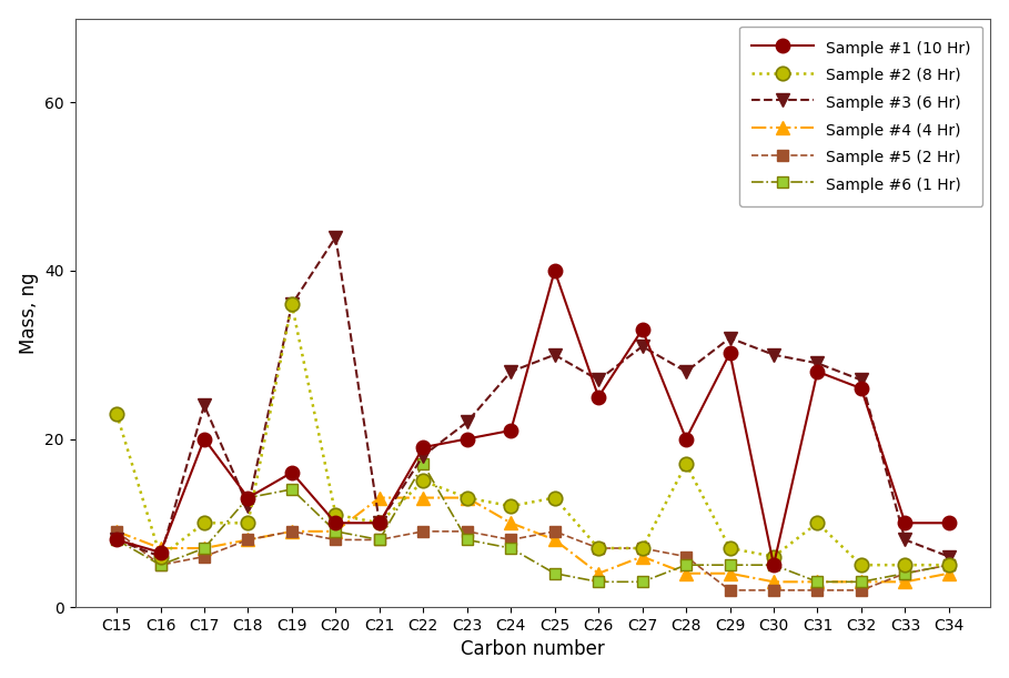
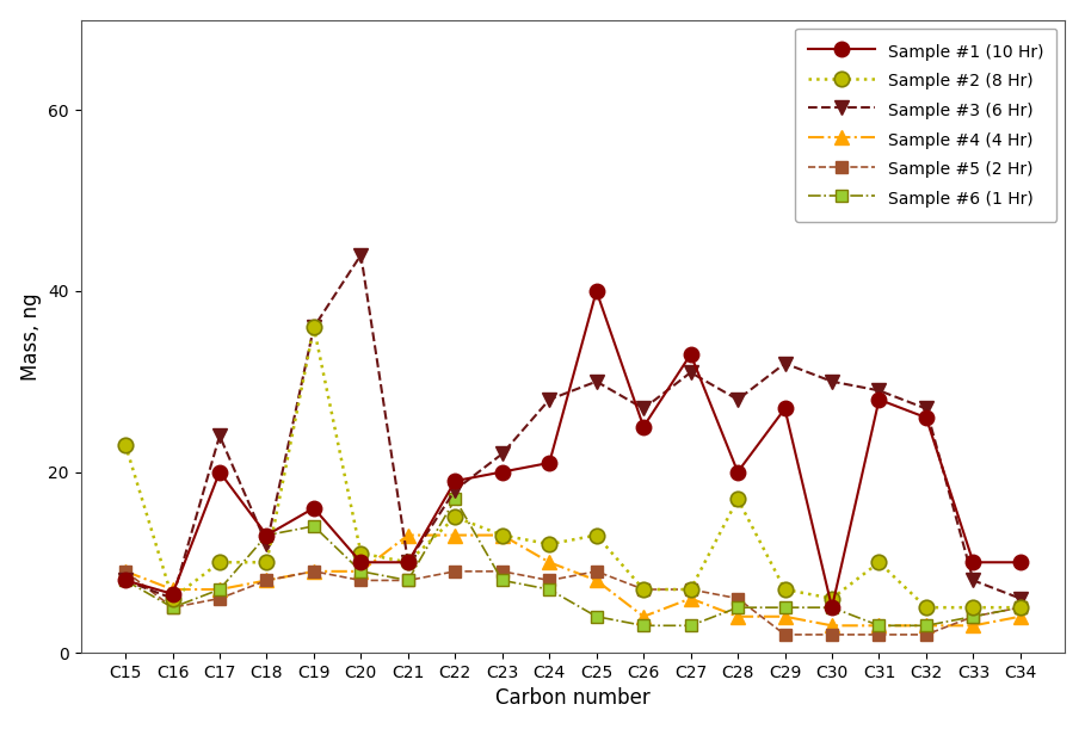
Sample #1 (10 Hr)/C29: 30.2 -> 27.0
